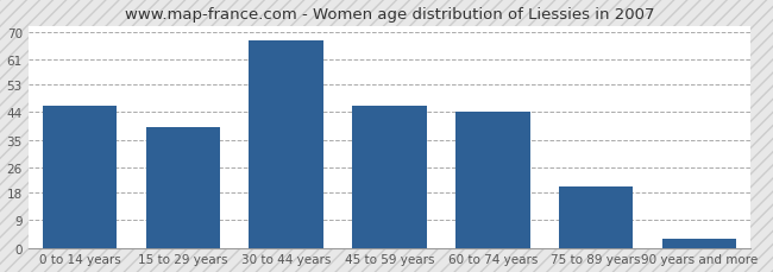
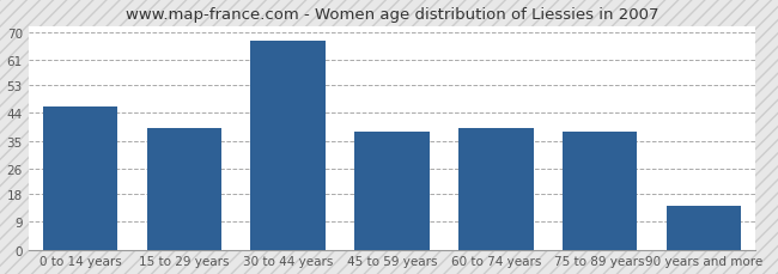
45 to 59 years: 46 -> 38
60 to 74 years: 44 -> 39
75 to 89 years: 20 -> 38
90 years and more: 3 -> 14
